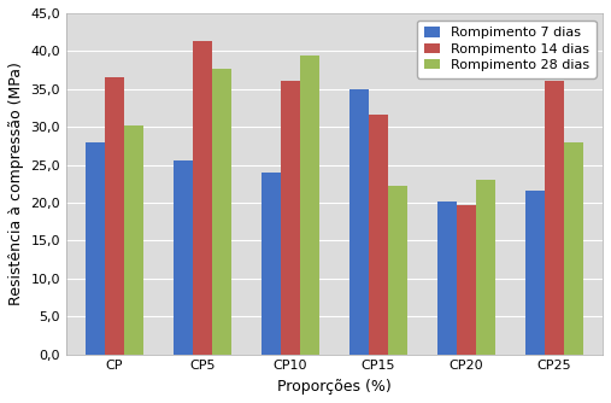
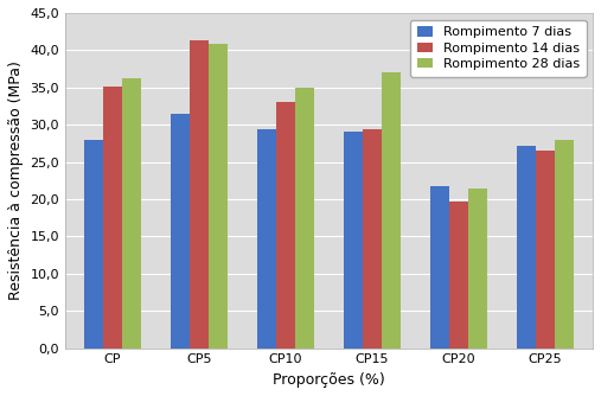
Rompimento 14 dias/CP: 36,6 -> 35,1
Rompimento 28 dias/CP: 30,2 -> 36,3
Rompimento 7 dias/CP5: 25,6 -> 31,5
Rompimento 28 dias/CP5: 37,6 -> 40,8
Rompimento 7 dias/CP10: 24,0 -> 29,4
Rompimento 14 dias/CP10: 36,0 -> 33,0
Rompimento 28 dias/CP10: 39,4 -> 35,0
Rompimento 7 dias/CP15: 35,0 -> 29,0
Rompimento 14 dias/CP15: 31,6 -> 29,4
Rompimento 28 dias/CP15: 22,2 -> 37,1
Rompimento 7 dias/CP20: 20,2 -> 21,7
Rompimento 28 dias/CP20: 23,0 -> 21,5
Rompimento 7 dias/CP25: 21,6 -> 27,2
Rompimento 14 dias/CP25: 36,0 -> 26,5
